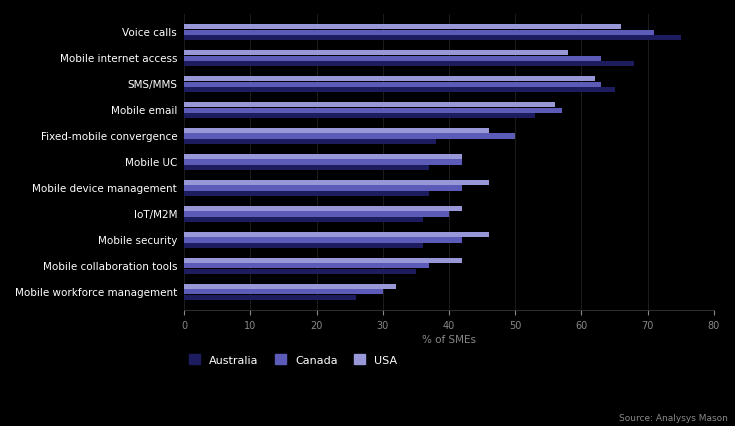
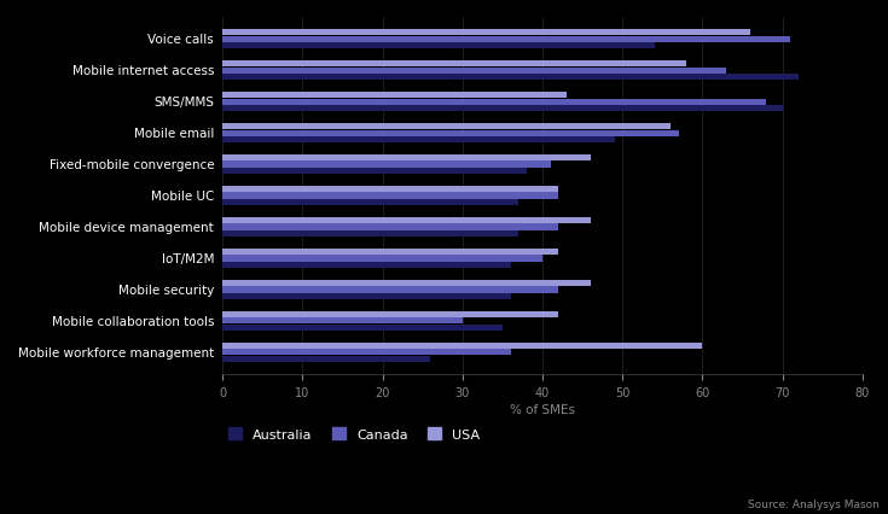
Australia/Voice calls: 75 -> 54
Australia/Mobile internet access: 68 -> 72
USA/SMS/MMS: 62 -> 43
Canada/SMS/MMS: 63 -> 68
Australia/SMS/MMS: 65 -> 70
Australia/Mobile email: 53 -> 49
Canada/Fixed-mobile convergence: 50 -> 41
Canada/Mobile collaboration tools: 37 -> 30
USA/Mobile workforce management: 32 -> 60
Canada/Mobile workforce management: 30 -> 36
